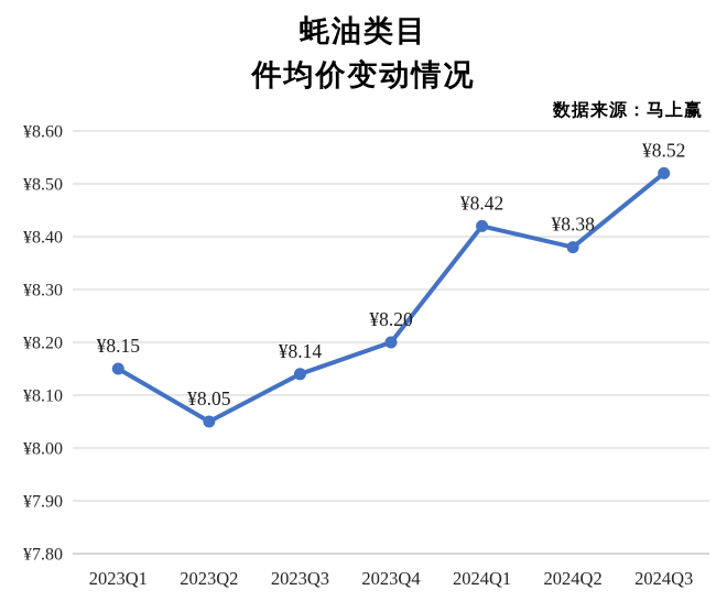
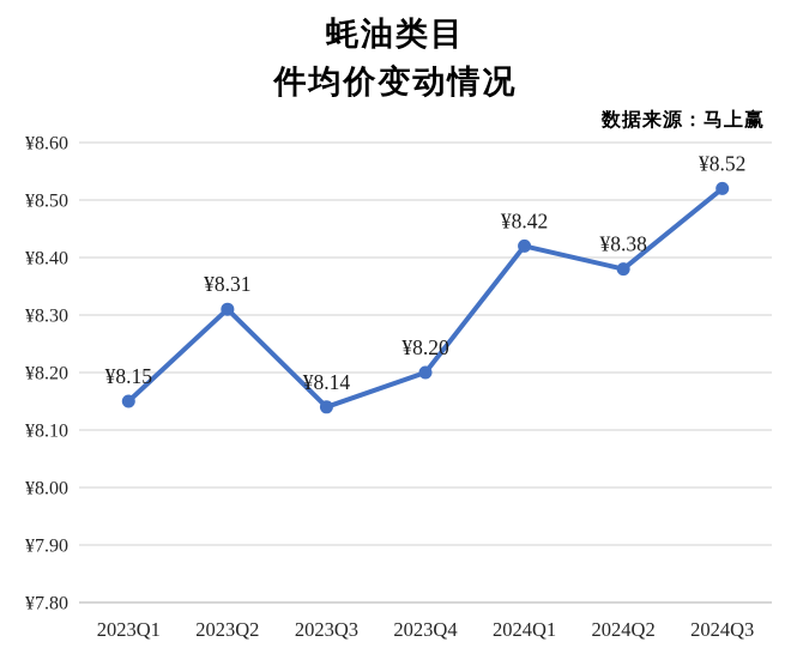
2023Q2: ¥8.05 -> ¥8.31
